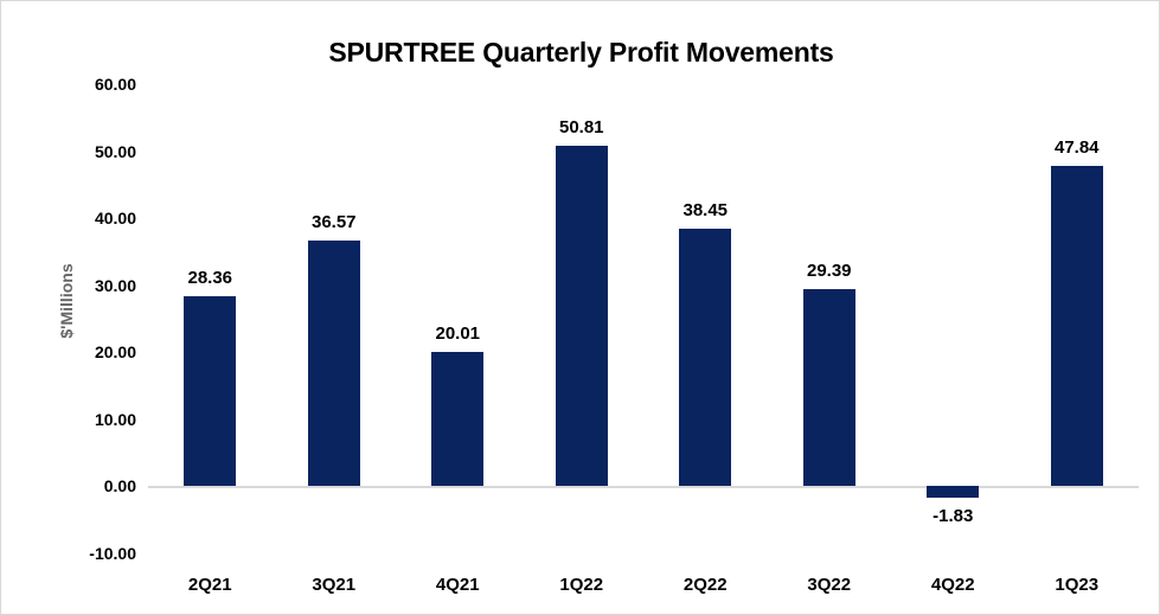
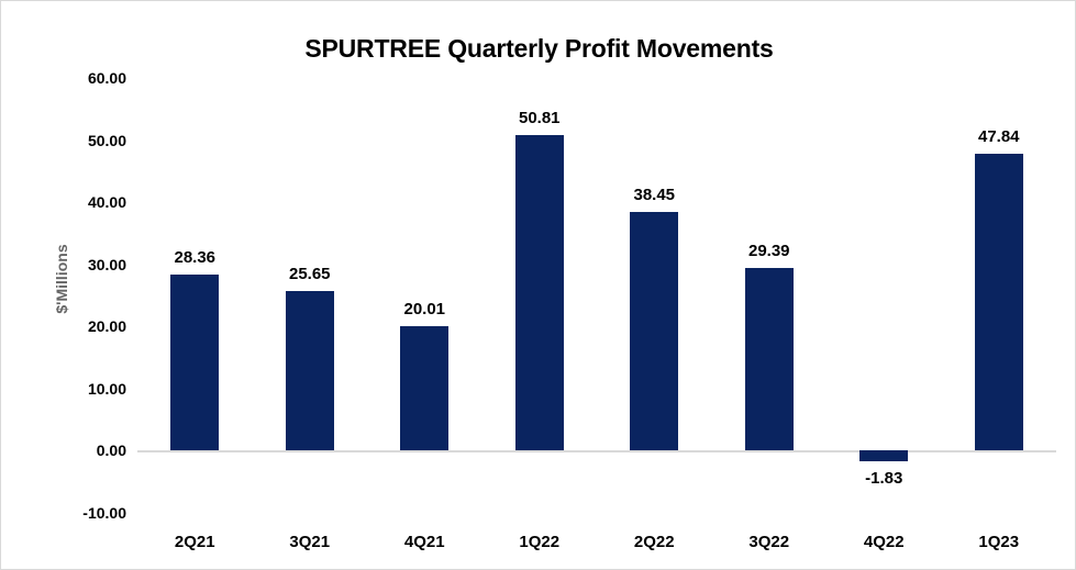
3Q21: 36.57 -> 25.65
